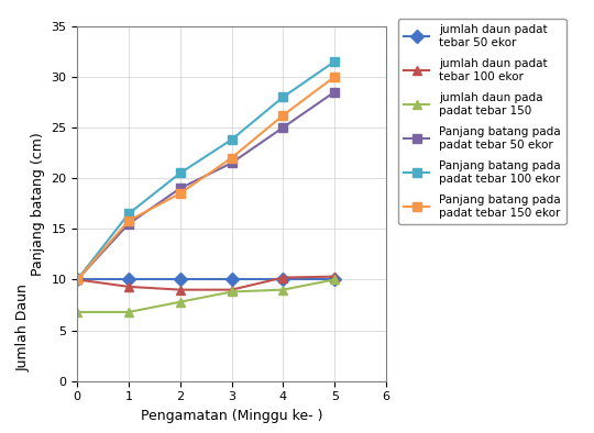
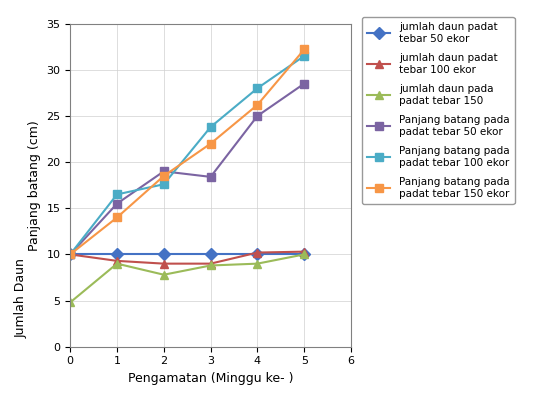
jumlah daun pada padat tebar 150/0: 6.8 -> 4.8
jumlah daun pada padat tebar 150/1: 6.8 -> 9.0
Panjang batang pada padat tebar 150 ekor/1: 15.8 -> 14.0
Panjang batang pada padat tebar 100 ekor/2: 20.5 -> 17.6
Panjang batang pada padat tebar 50 ekor/3: 21.5 -> 18.4
Panjang batang pada padat tebar 150 ekor/5: 30.0 -> 32.2
